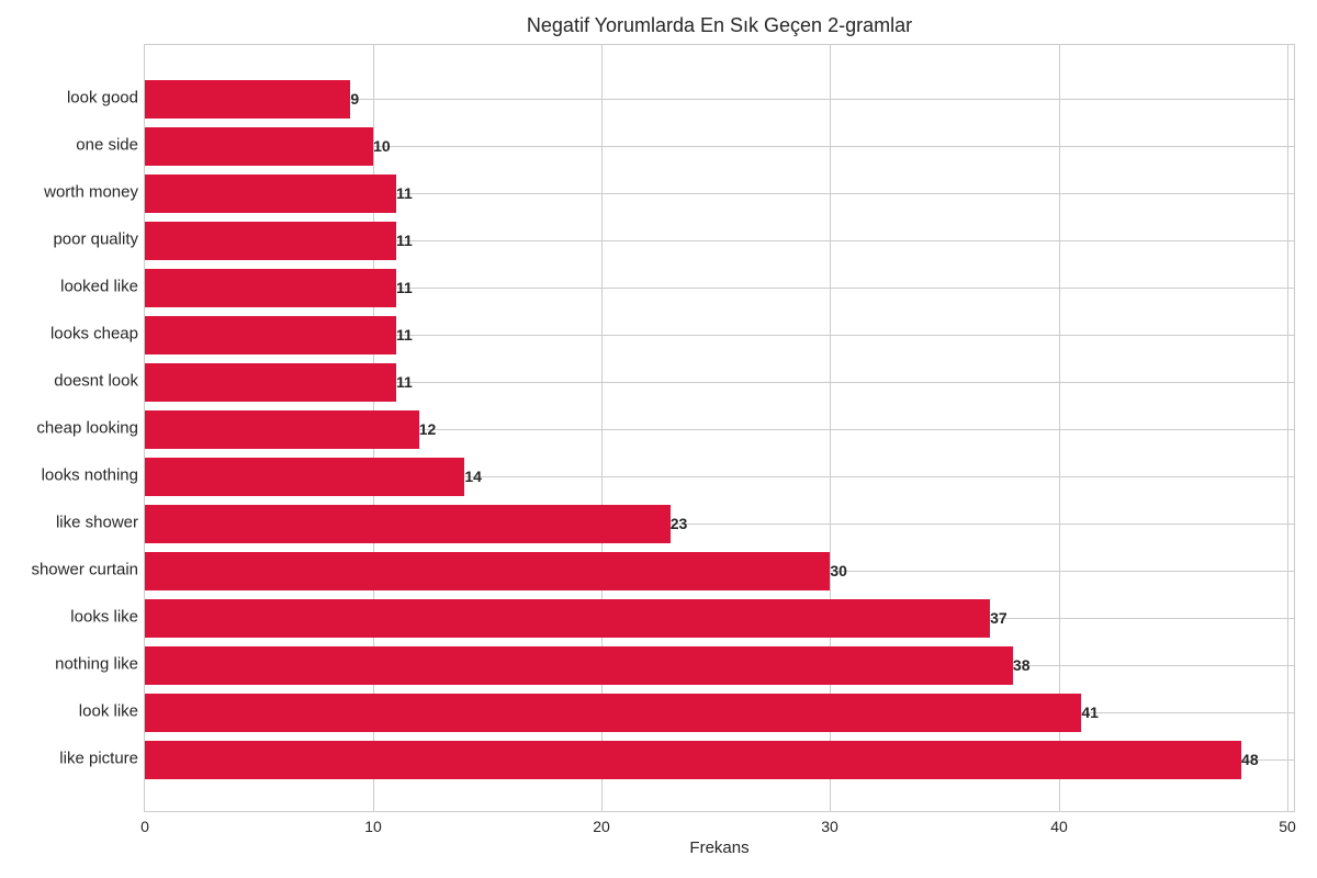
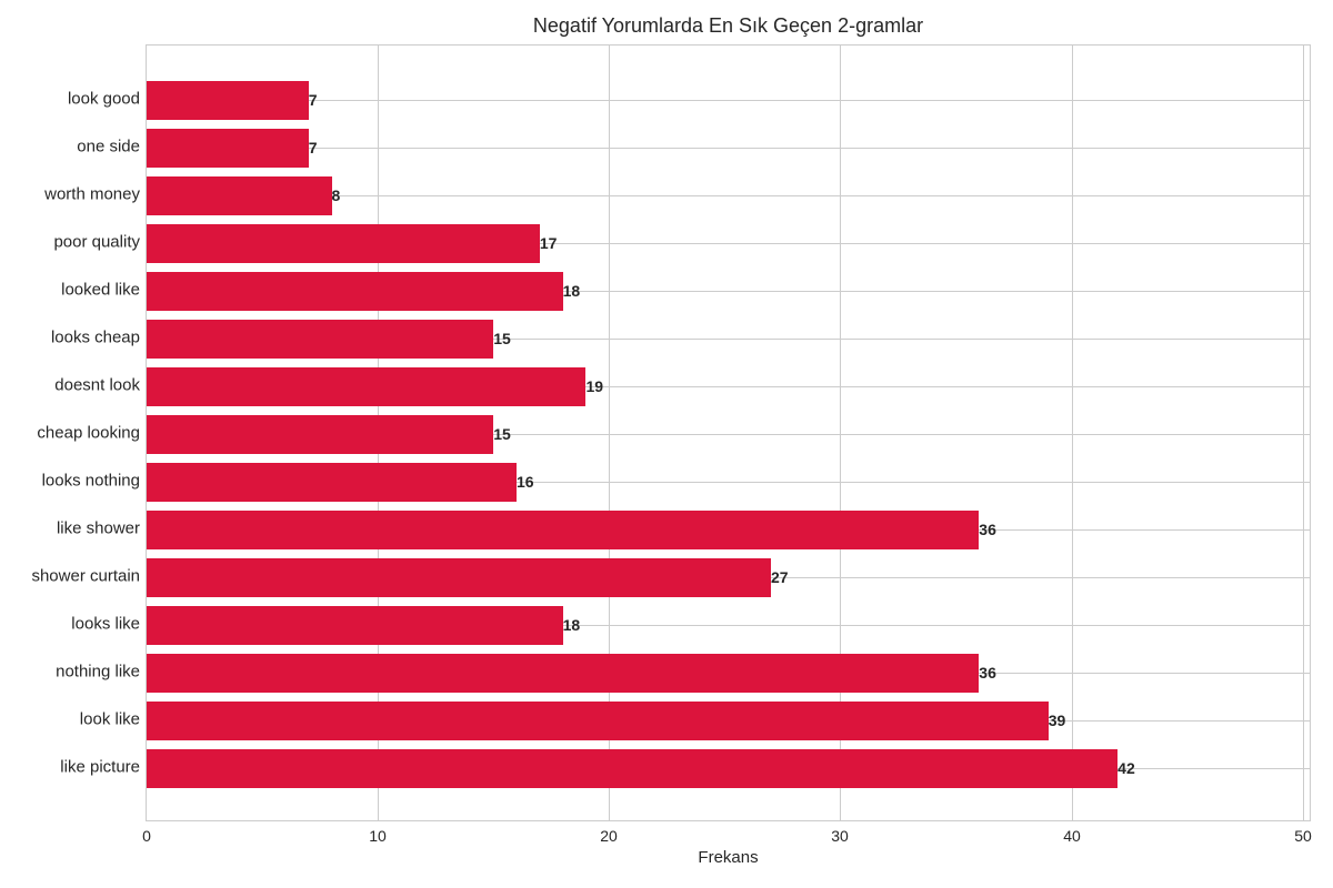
look good: 9 -> 7
one side: 10 -> 7
worth money: 11 -> 8
poor quality: 11 -> 17
looked like: 11 -> 18
looks cheap: 11 -> 15
doesnt look: 11 -> 19
cheap looking: 12 -> 15
looks nothing: 14 -> 16
like shower: 23 -> 36
shower curtain: 30 -> 27
looks like: 37 -> 18
nothing like: 38 -> 36
look like: 41 -> 39
like picture: 48 -> 42
